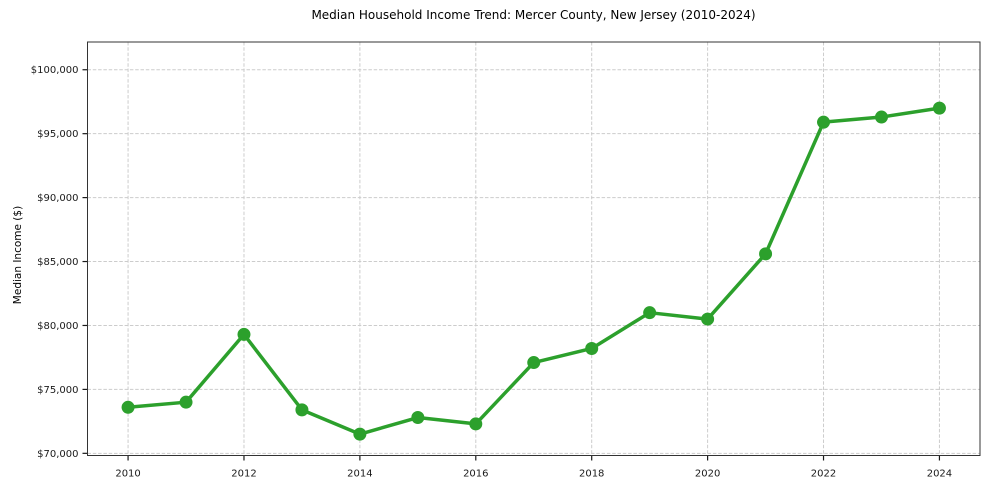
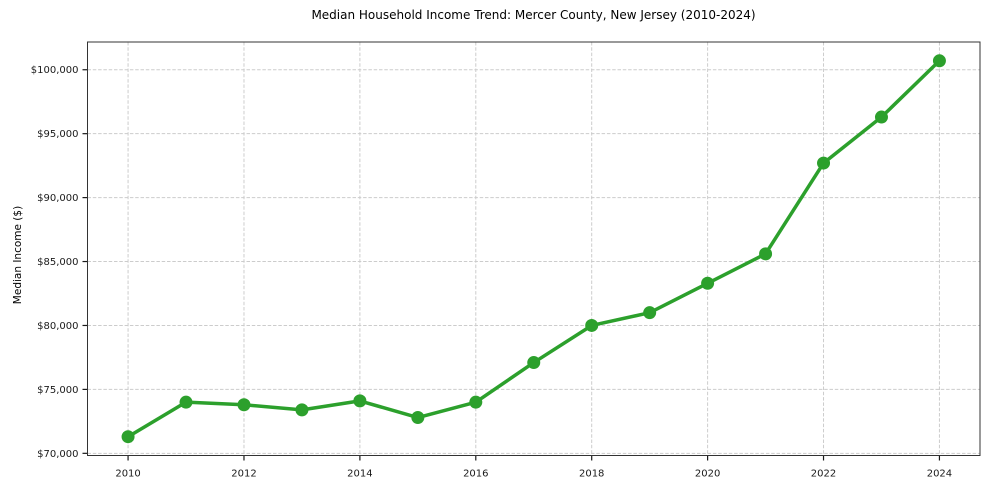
2010: $73600 -> $71300
2012: $79300 -> $73800
2014: $71500 -> $74100
2016: $72300 -> $74000
2018: $78200 -> $80000
2020: $80500 -> $83300
2022: $95900 -> $92700
2024: $97000 -> $100700
